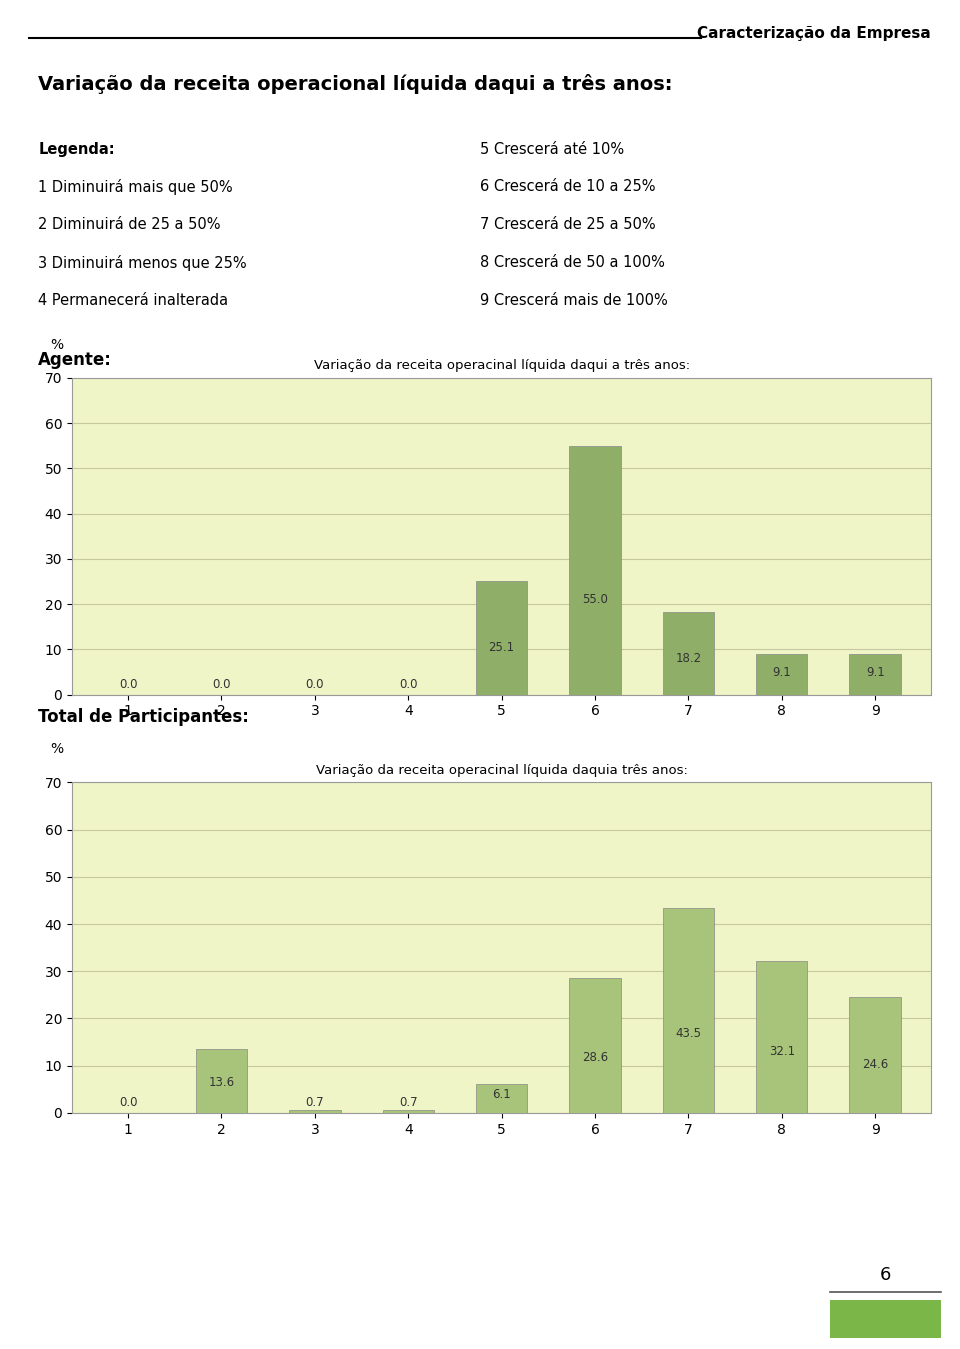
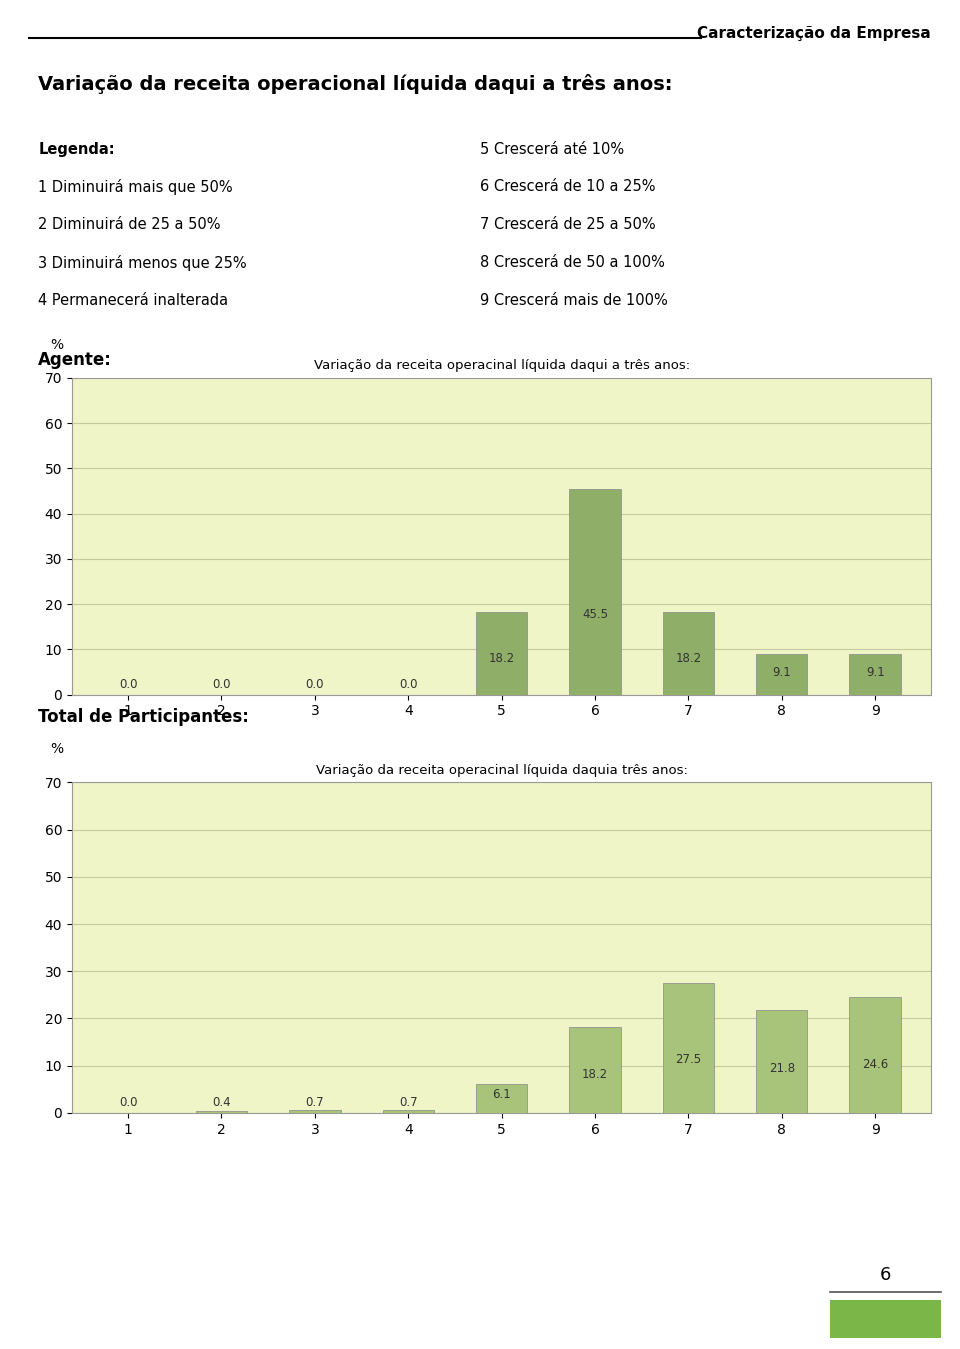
Variação da receita operacinal líquida daqui a três anos:/5: 25.1 -> 18.2
Variação da receita operacinal líquida daqui a três anos:/6: 55.0 -> 45.5
Variação da receita operacinal líquida daquia três anos:/2: 13.6 -> 0.4
Variação da receita operacinal líquida daquia três anos:/6: 28.6 -> 18.2
Variação da receita operacinal líquida daquia três anos:/7: 43.5 -> 27.5
Variação da receita operacinal líquida daquia três anos:/8: 32.1 -> 21.8
